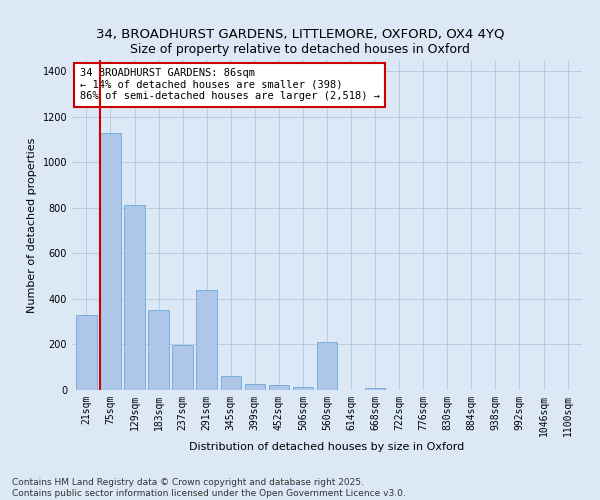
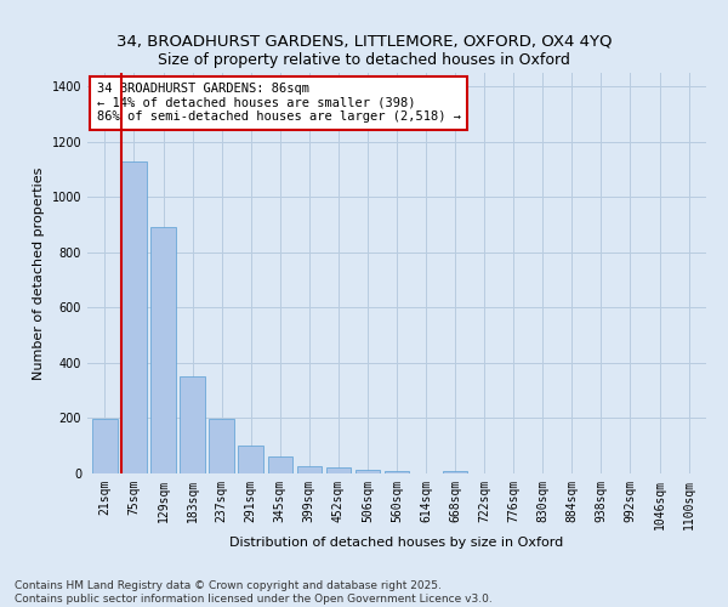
21sqm: 330 -> 197
129sqm: 815 -> 893
291sqm: 440 -> 103
560sqm: 210 -> 8
